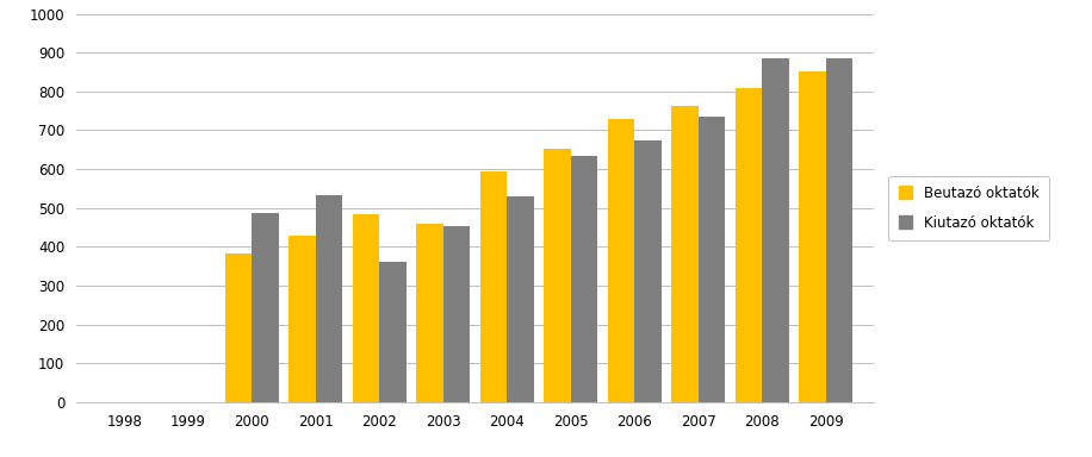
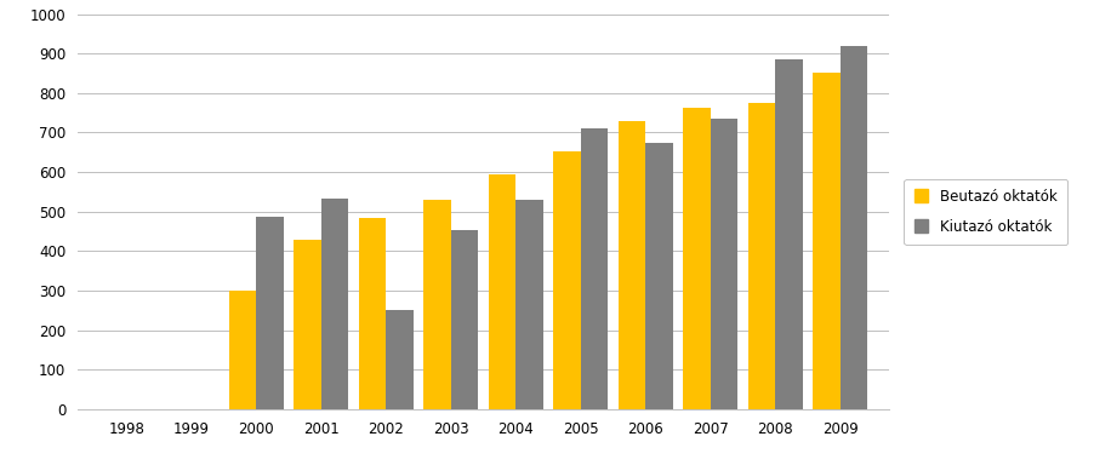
Beutazó oktatók/2000: 383 -> 300
Kiutazó oktatók/2002: 362 -> 250
Beutazó oktatók/2003: 458 -> 530
Kiutazó oktatók/2005: 635 -> 710
Beutazó oktatók/2008: 808 -> 775
Kiutazó oktatók/2009: 884 -> 920
